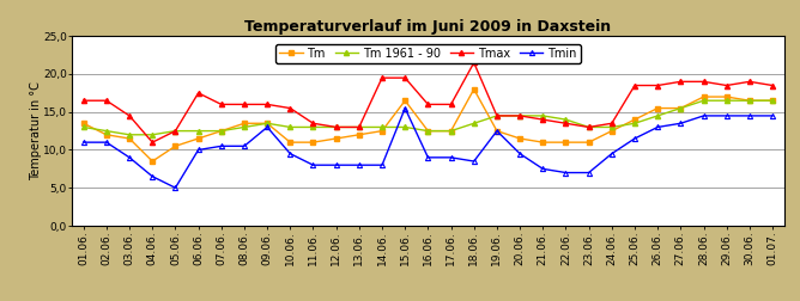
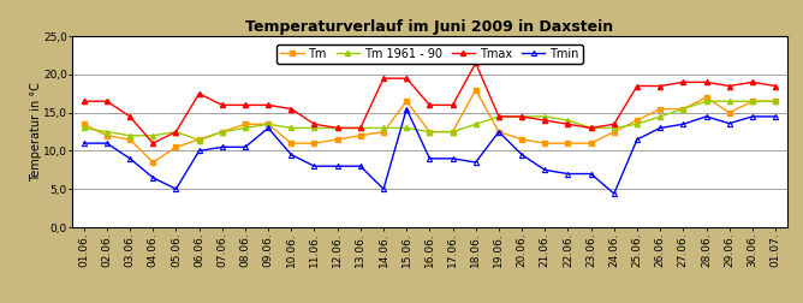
Tm 1961 - 90/06.06.: 12,5 -> 11,4
Tmin/14.06.: 8,0 -> 5,0
Tmin/24.06.: 9,5 -> 4,4
Tm/29.06.: 17,0 -> 15,0
Tmin/29.06.: 14,5 -> 13,6
